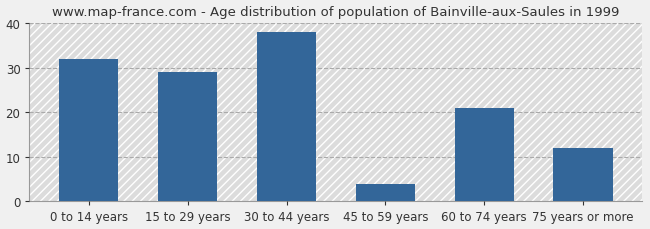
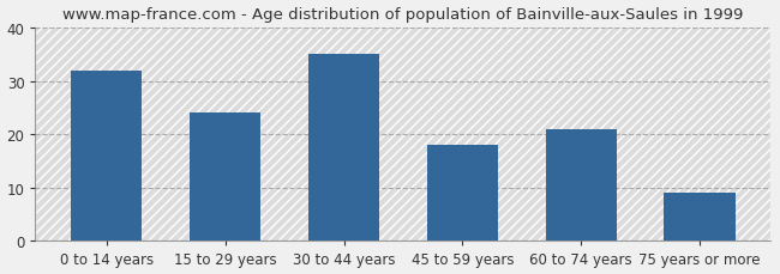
15 to 29 years: 29 -> 24
30 to 44 years: 38 -> 35
45 to 59 years: 4 -> 18
75 years or more: 12 -> 9
